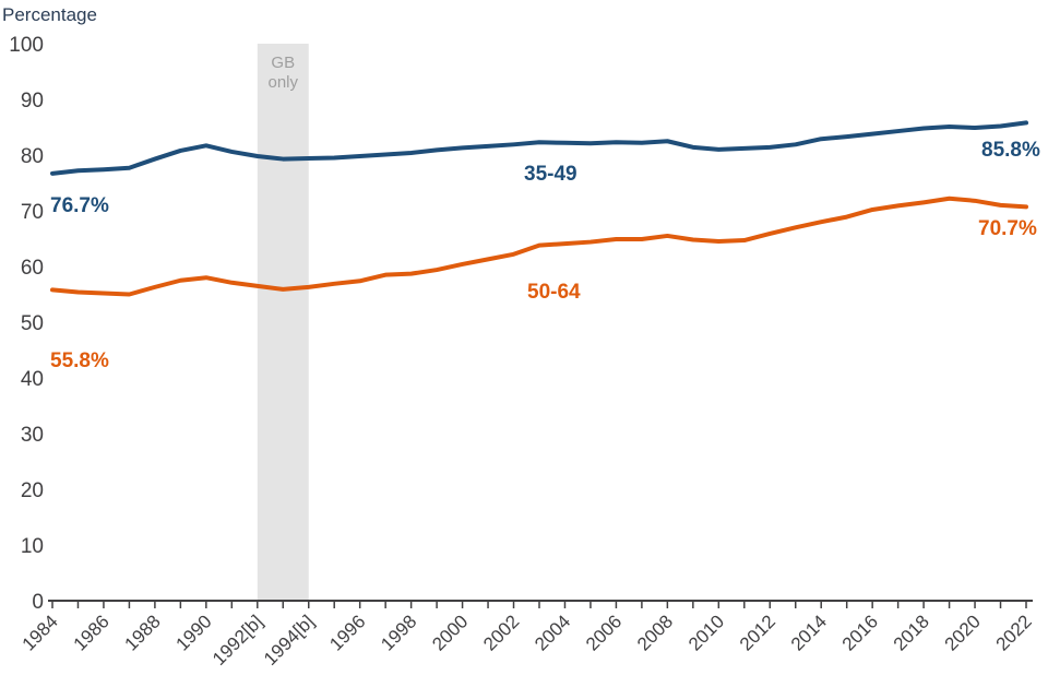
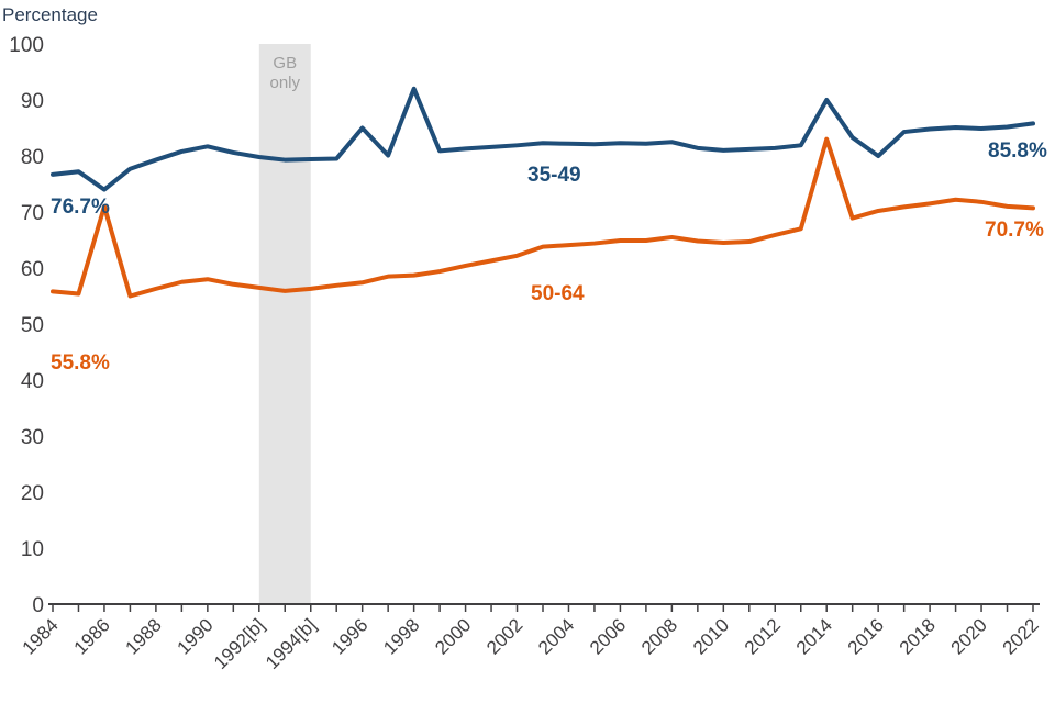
35-49/1986: 77 -> 74
50-64/1986: 55 -> 71
35-49/1996: 80 -> 85
35-49/1998: 80 -> 92
35-49/2014: 83 -> 90
50-64/2014: 68 -> 83
35-49/2016: 84 -> 80
